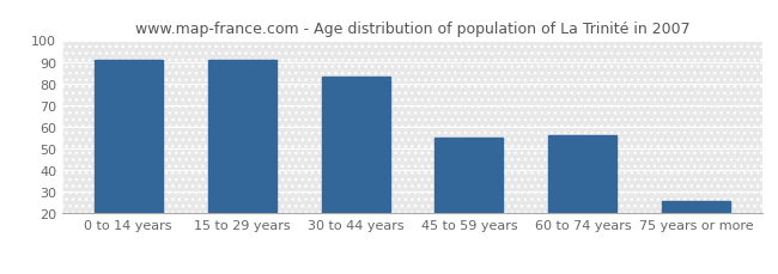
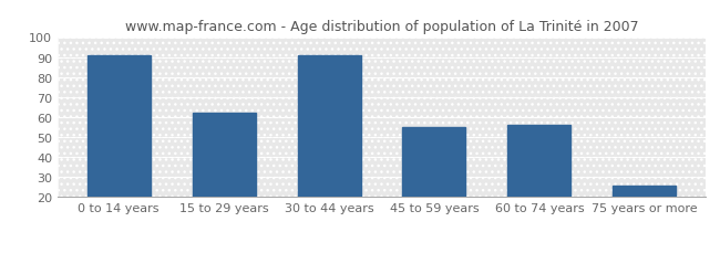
15 to 29 years: 91 -> 62
30 to 44 years: 83 -> 91
